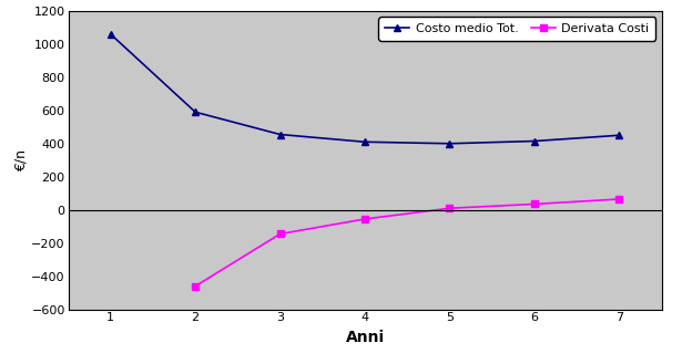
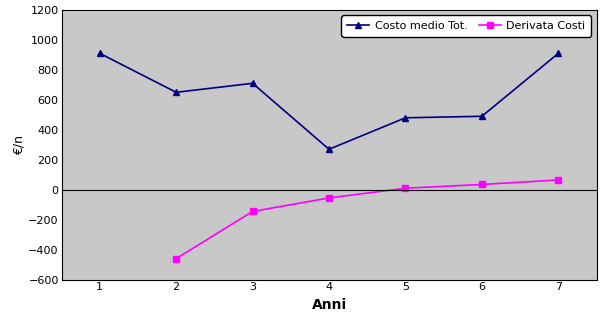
Costo medio Tot./1: 1060 -> 910
Costo medio Tot./2: 590 -> 650
Costo medio Tot./3: 460 -> 710
Costo medio Tot./4: 410 -> 270
Costo medio Tot./5: 400 -> 480
Costo medio Tot./6: 420 -> 490
Costo medio Tot./7: 450 -> 910
